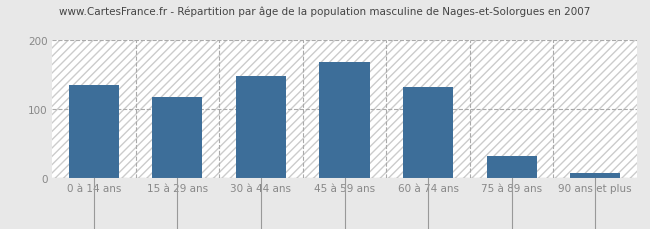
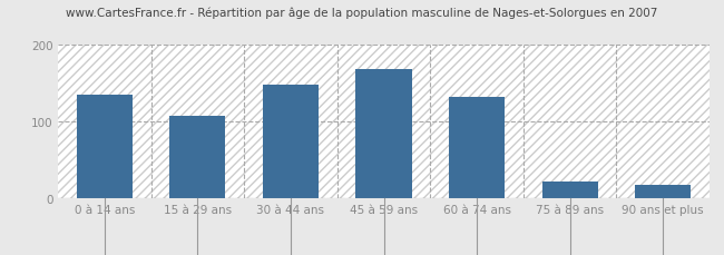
15 à 29 ans: 118 -> 108
75 à 89 ans: 32 -> 22
90 ans et plus: 8 -> 18
